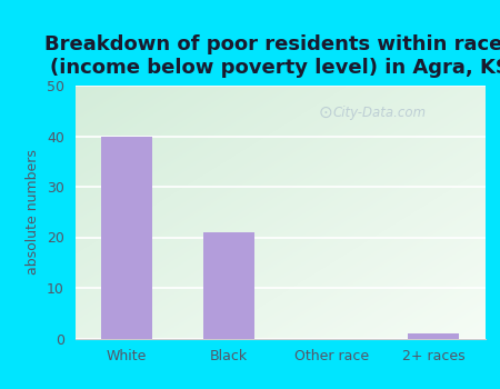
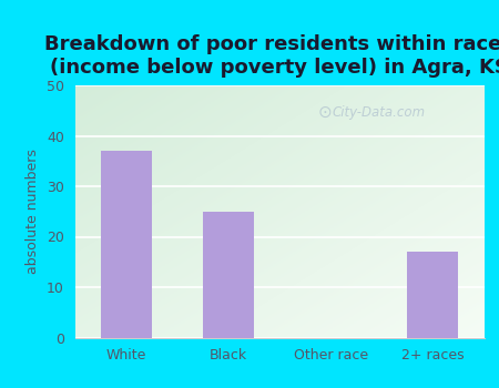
White: 40 -> 37
Black: 21 -> 25
2+ races: 1 -> 17
